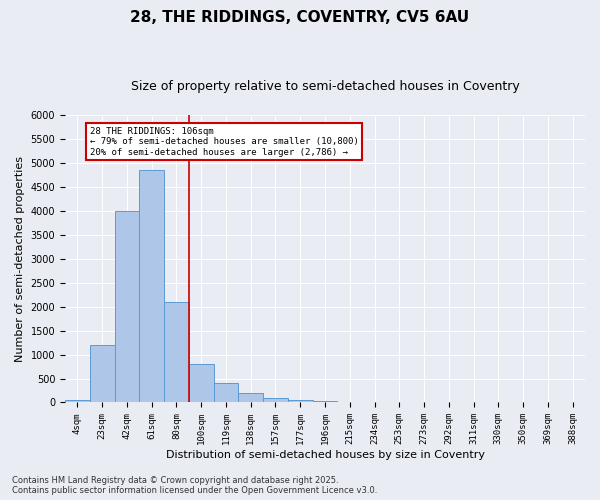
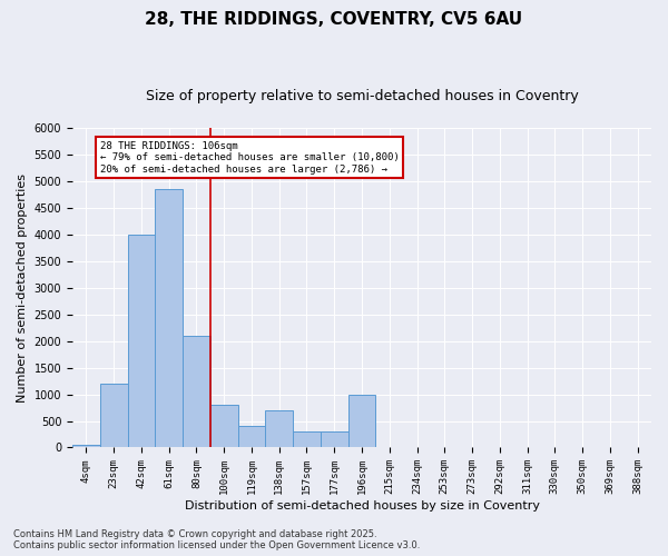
138sqm: 200 -> 700
157sqm: 100 -> 300
177sqm: 60 -> 300
196sqm: 30 -> 1000
